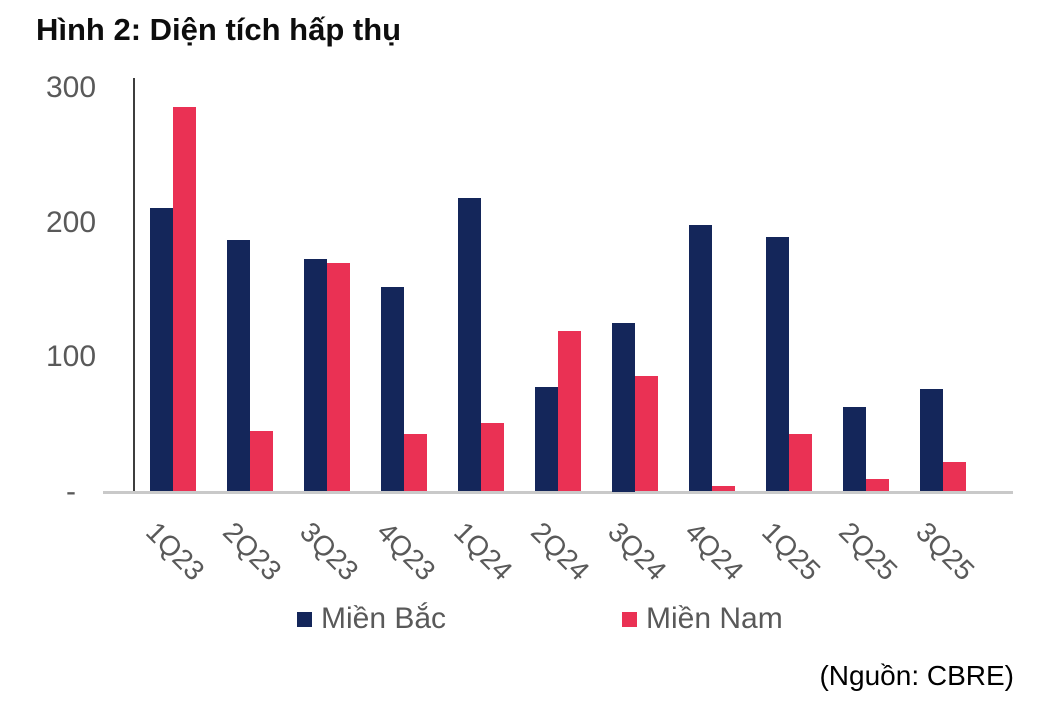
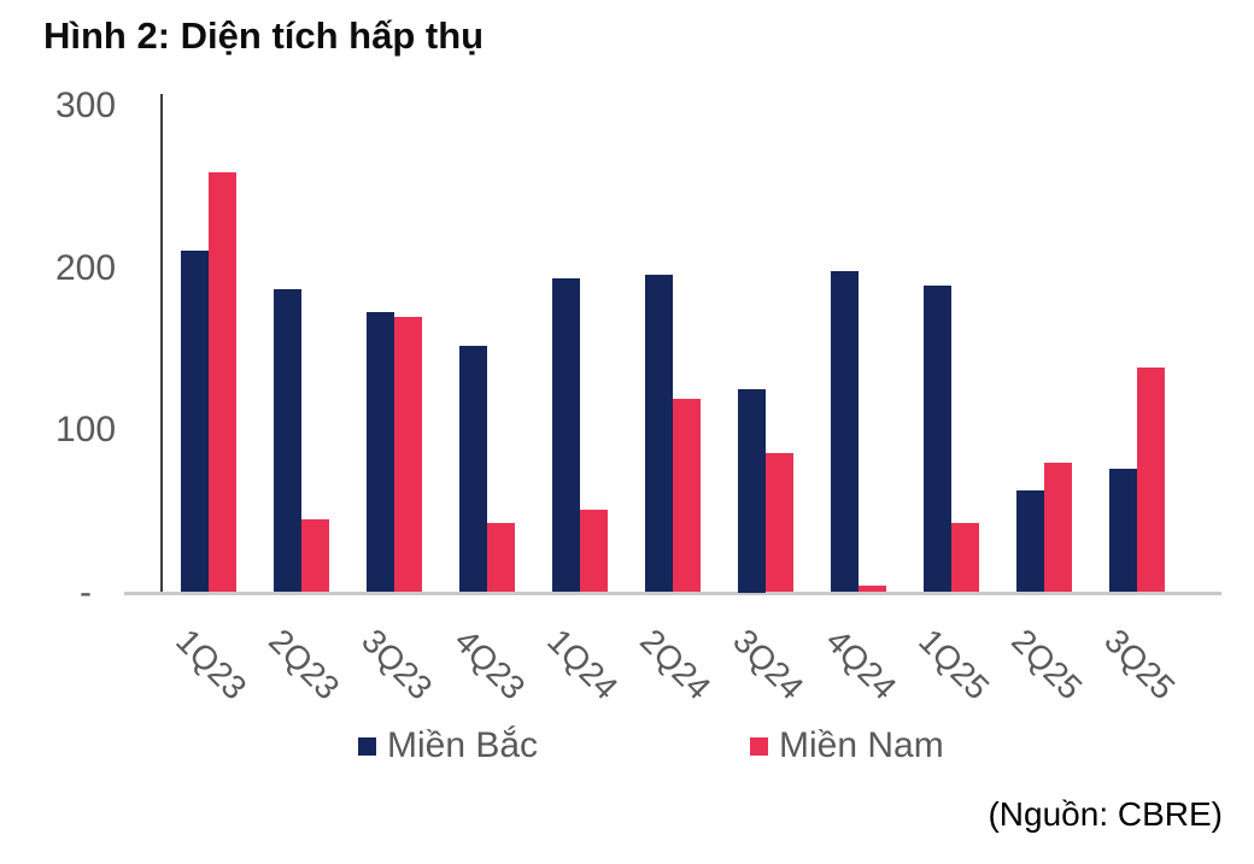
Miền Nam/1Q23: 286 -> 259
Miền Bắc/1Q24: 218 -> 194
Miền Bắc/2Q24: 78 -> 196
Miền Nam/2Q25: 9 -> 80
Miền Nam/3Q25: 22 -> 139
